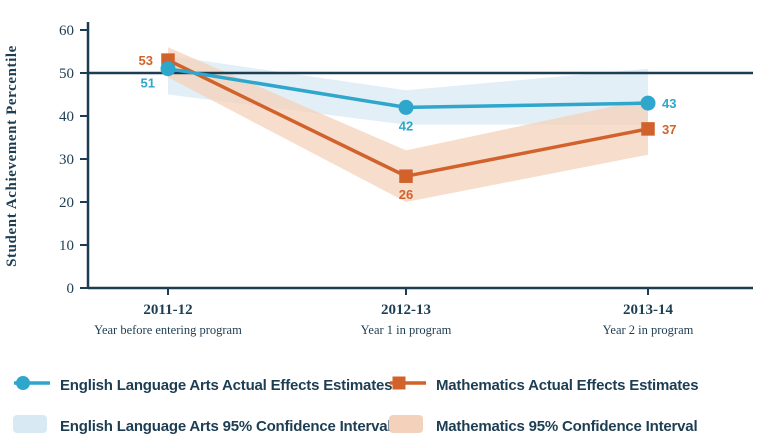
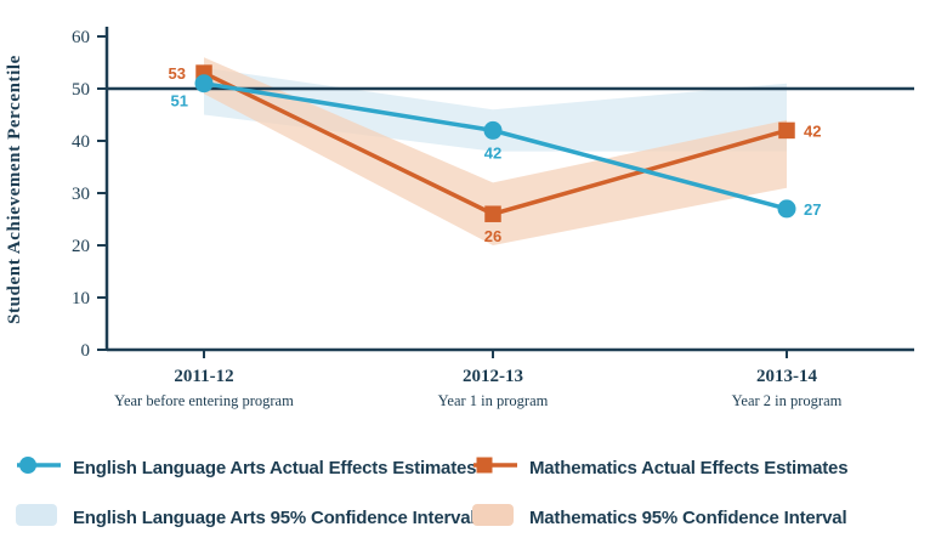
English Language Arts Actual Effects Estimates/2013-14: 43 -> 27
Mathematics Actual Effects Estimates/2013-14: 37 -> 42
